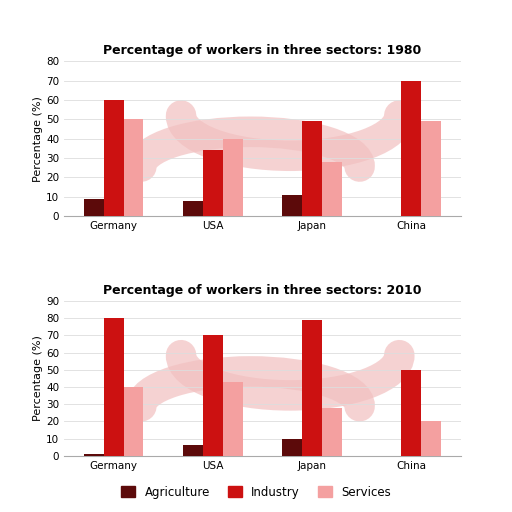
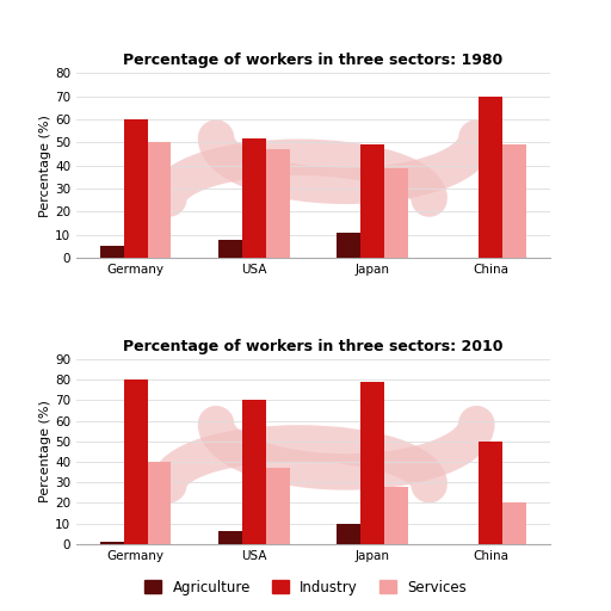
Percentage of workers in three sectors: 1980/Agriculture/Germany: 9 -> 5
Percentage of workers in three sectors: 1980/Industry/USA: 34 -> 52
Percentage of workers in three sectors: 1980/Services/USA: 40 -> 47
Percentage of workers in three sectors: 1980/Services/Japan: 28 -> 39
Percentage of workers in three sectors: 2010/Services/USA: 43 -> 37
